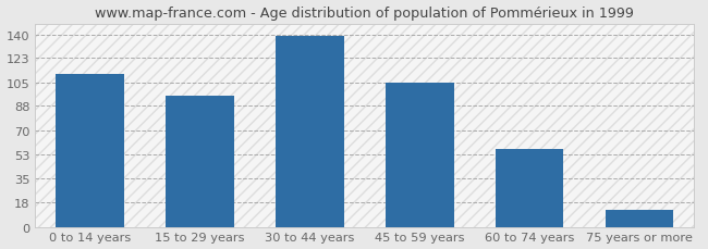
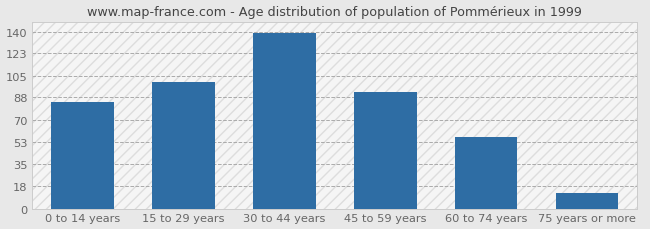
0 to 14 years: 111 -> 84
15 to 29 years: 95 -> 100
45 to 59 years: 105 -> 92
